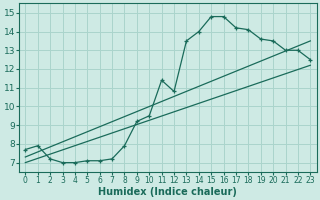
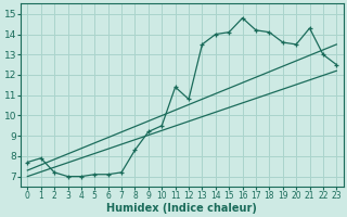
8: 7.9 -> 8.3
15: 14.8 -> 14.1
21: 13.0 -> 14.3
